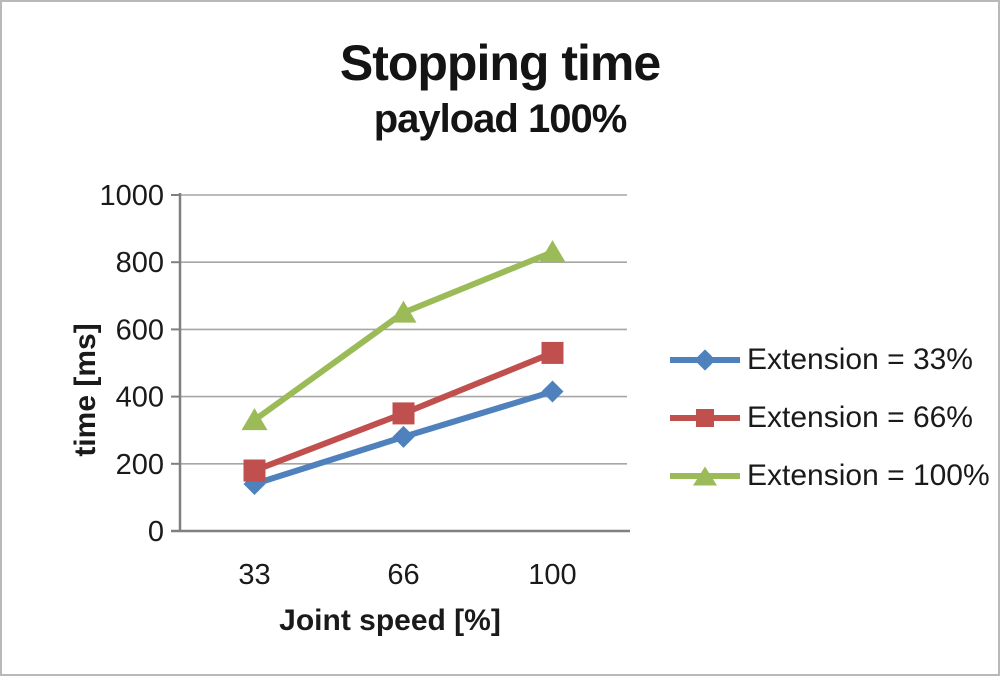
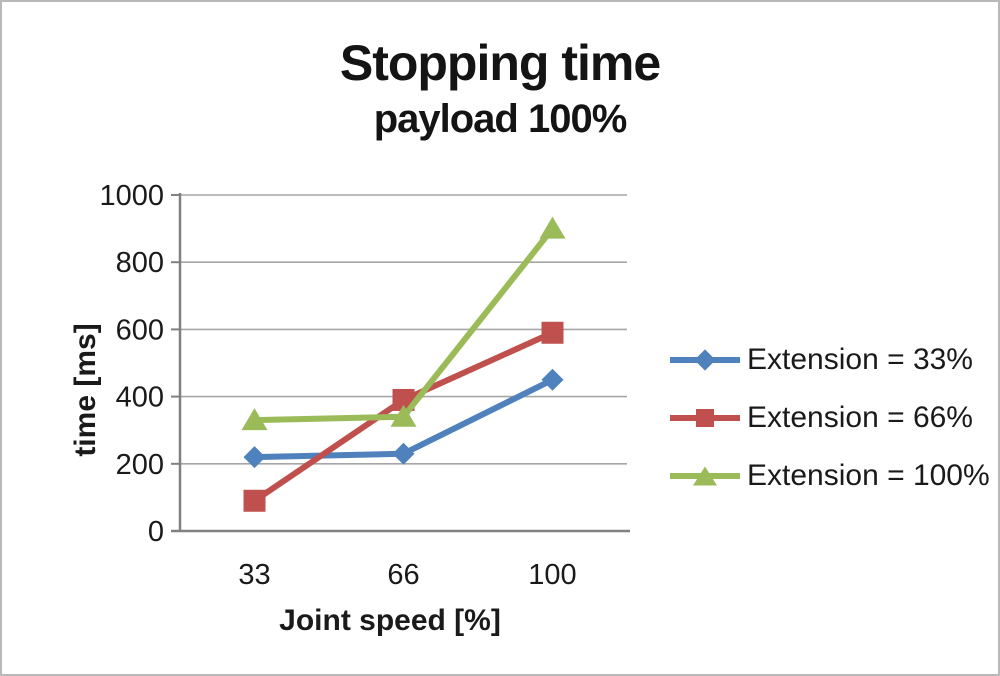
Extension = 33%/33: 140 -> 220
Extension = 66%/33: 180 -> 90
Extension = 33%/66: 280 -> 230
Extension = 66%/66: 350 -> 390
Extension = 100%/66: 650 -> 340
Extension = 33%/100: 420 -> 450
Extension = 66%/100: 530 -> 590
Extension = 100%/100: 830 -> 900
